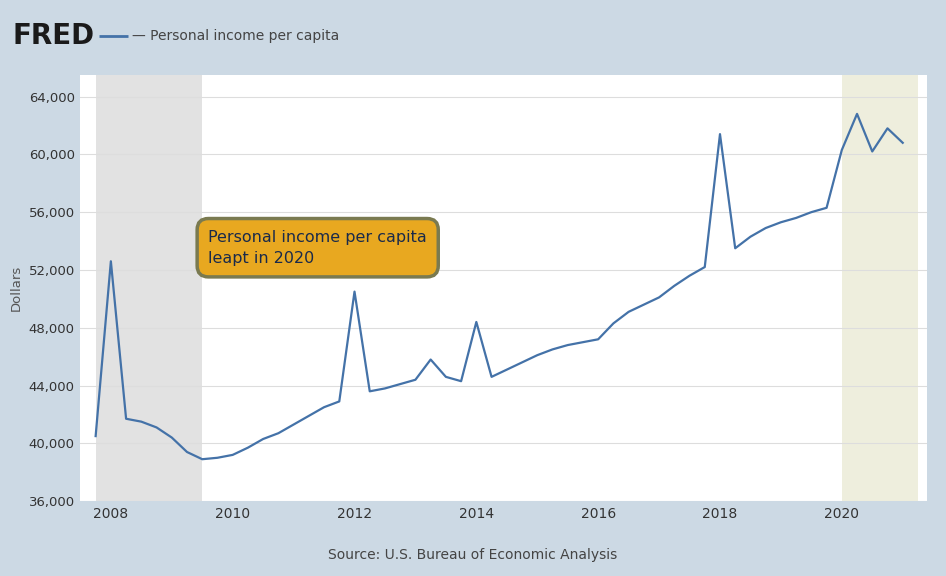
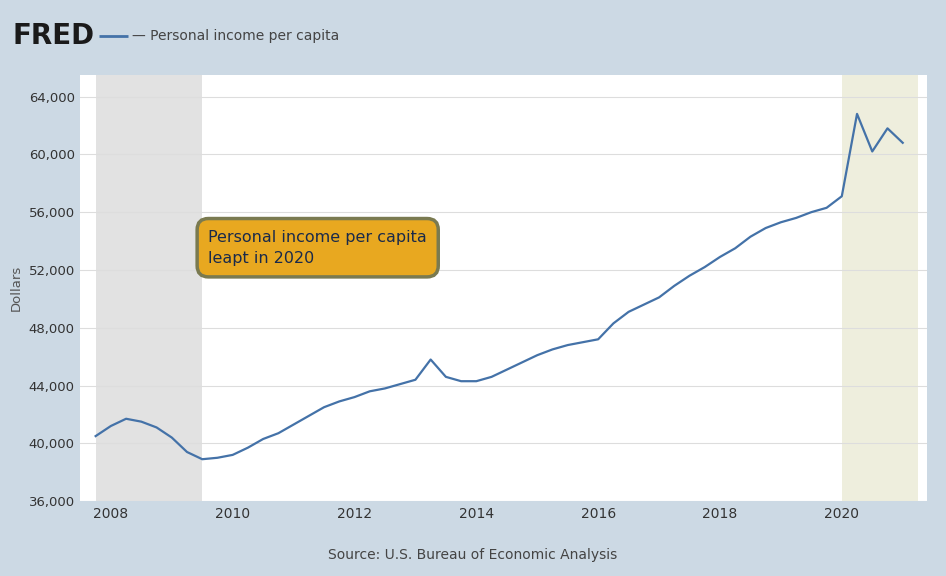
2008: 52,600 -> 41,200
2012: 50,500 -> 43,200
2014: 48,400 -> 44,300
2018: 61,400 -> 52,900
2020: 60,300 -> 57,100
